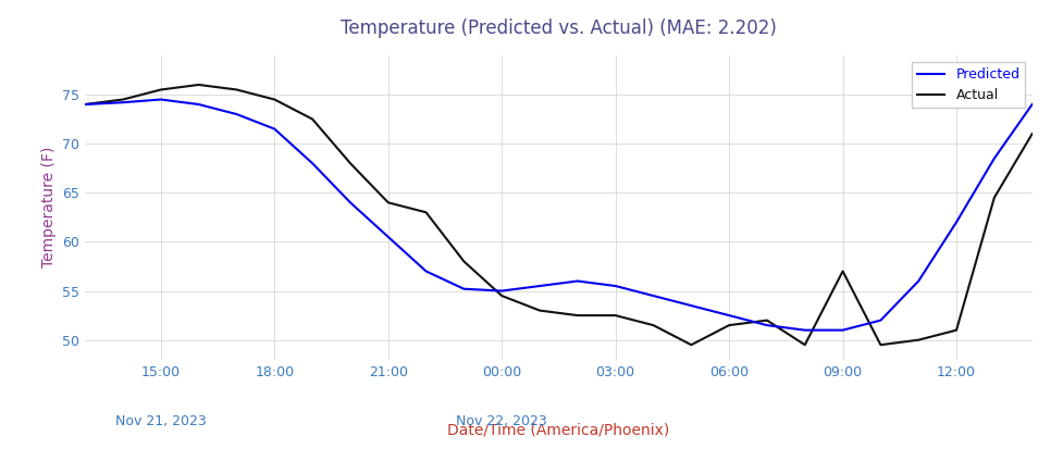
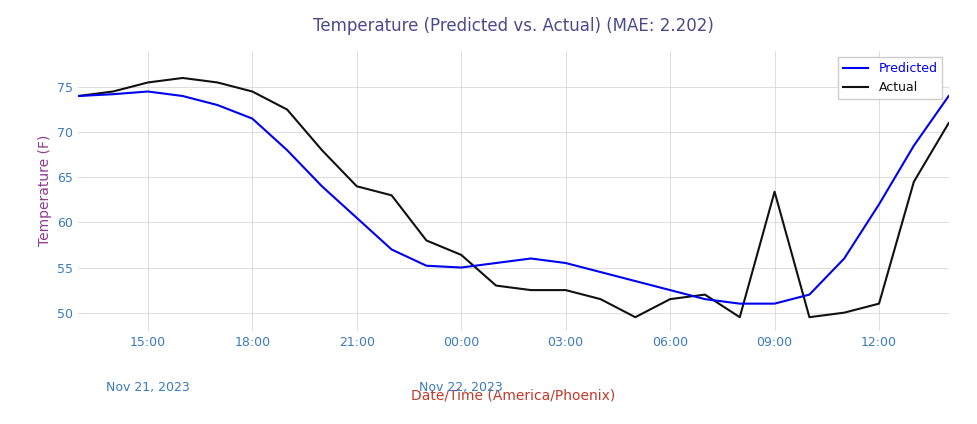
Actual/00:00: 54.5 -> 56.4
Actual/09:00: 57.0 -> 63.4
